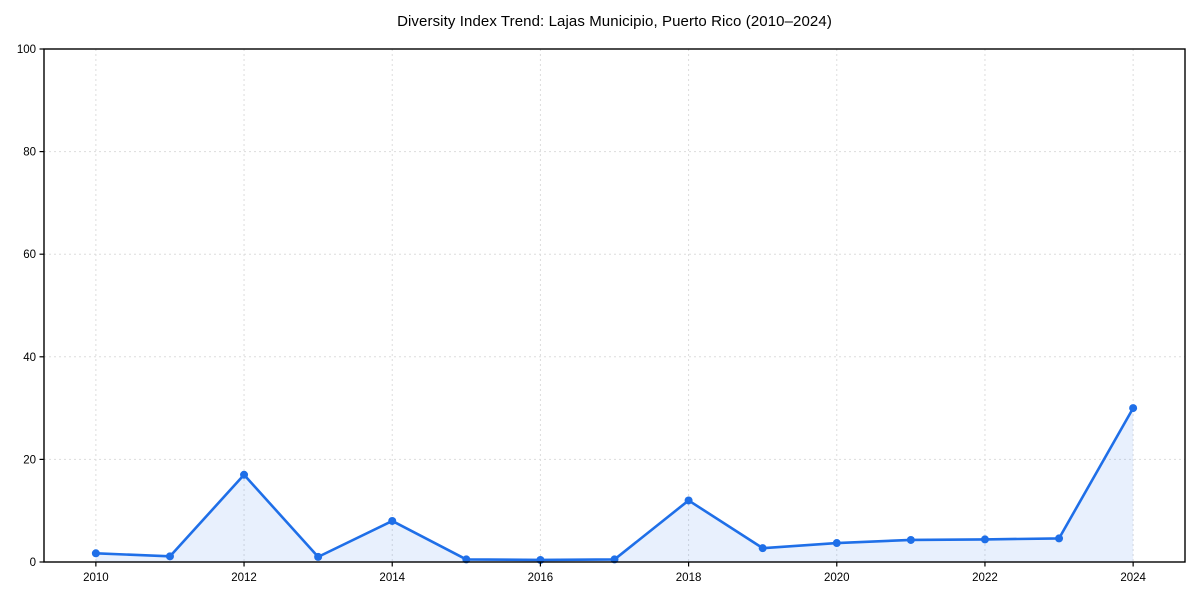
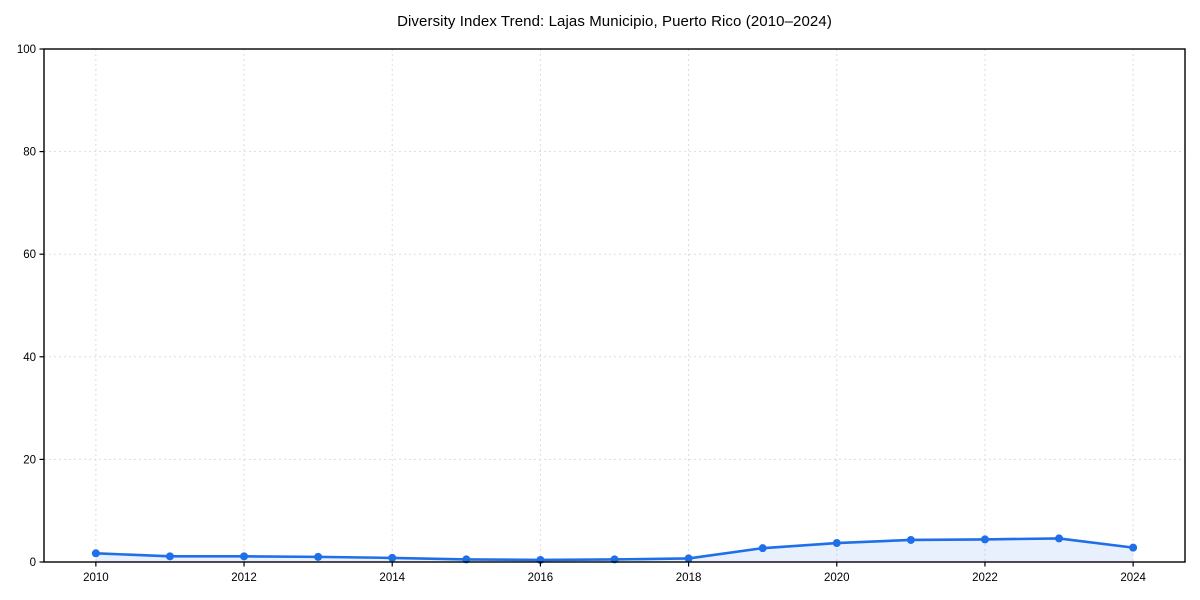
2012: 17 -> 1
2014: 8 -> 1
2018: 12 -> 1
2024: 30 -> 3
